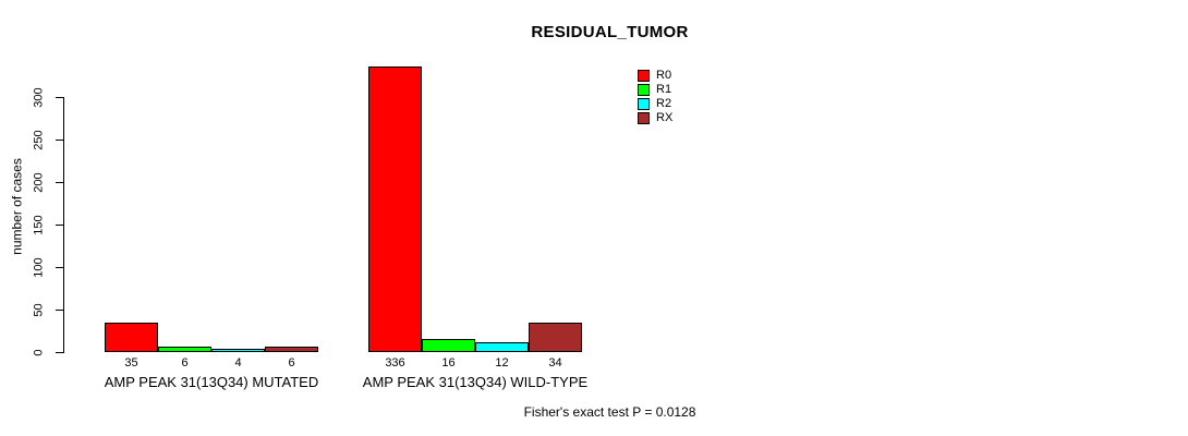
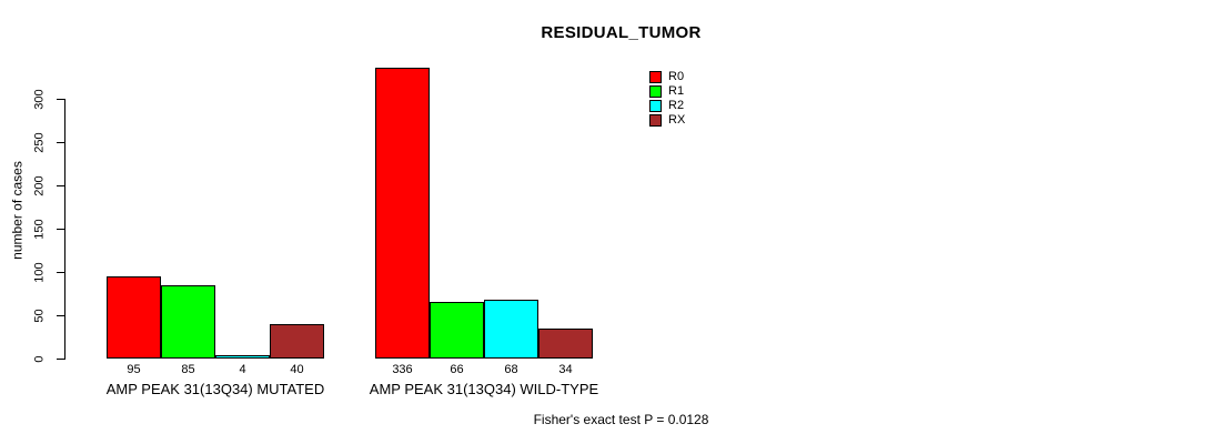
R0/AMP PEAK 31(13Q34) MUTATED: 35 -> 95
R1/AMP PEAK 31(13Q34) MUTATED: 6 -> 85
RX/AMP PEAK 31(13Q34) MUTATED: 6 -> 40
R1/AMP PEAK 31(13Q34) WILD-TYPE: 16 -> 66
R2/AMP PEAK 31(13Q34) WILD-TYPE: 12 -> 68
